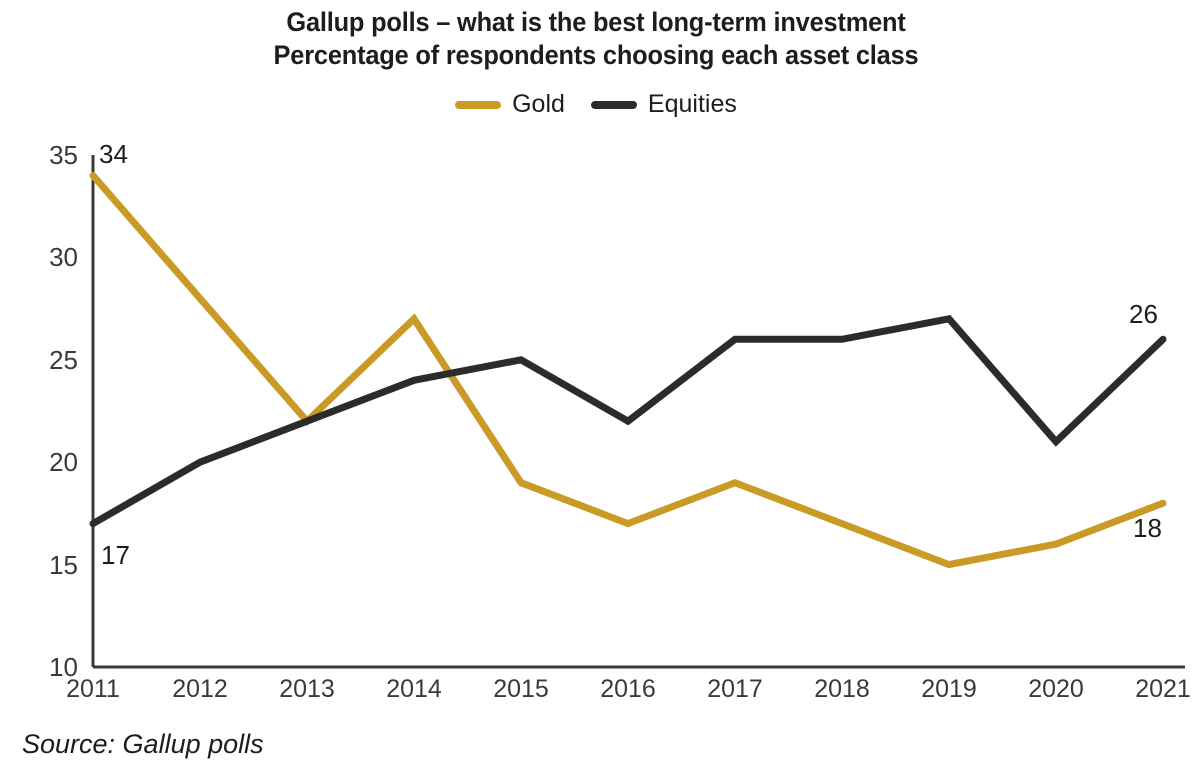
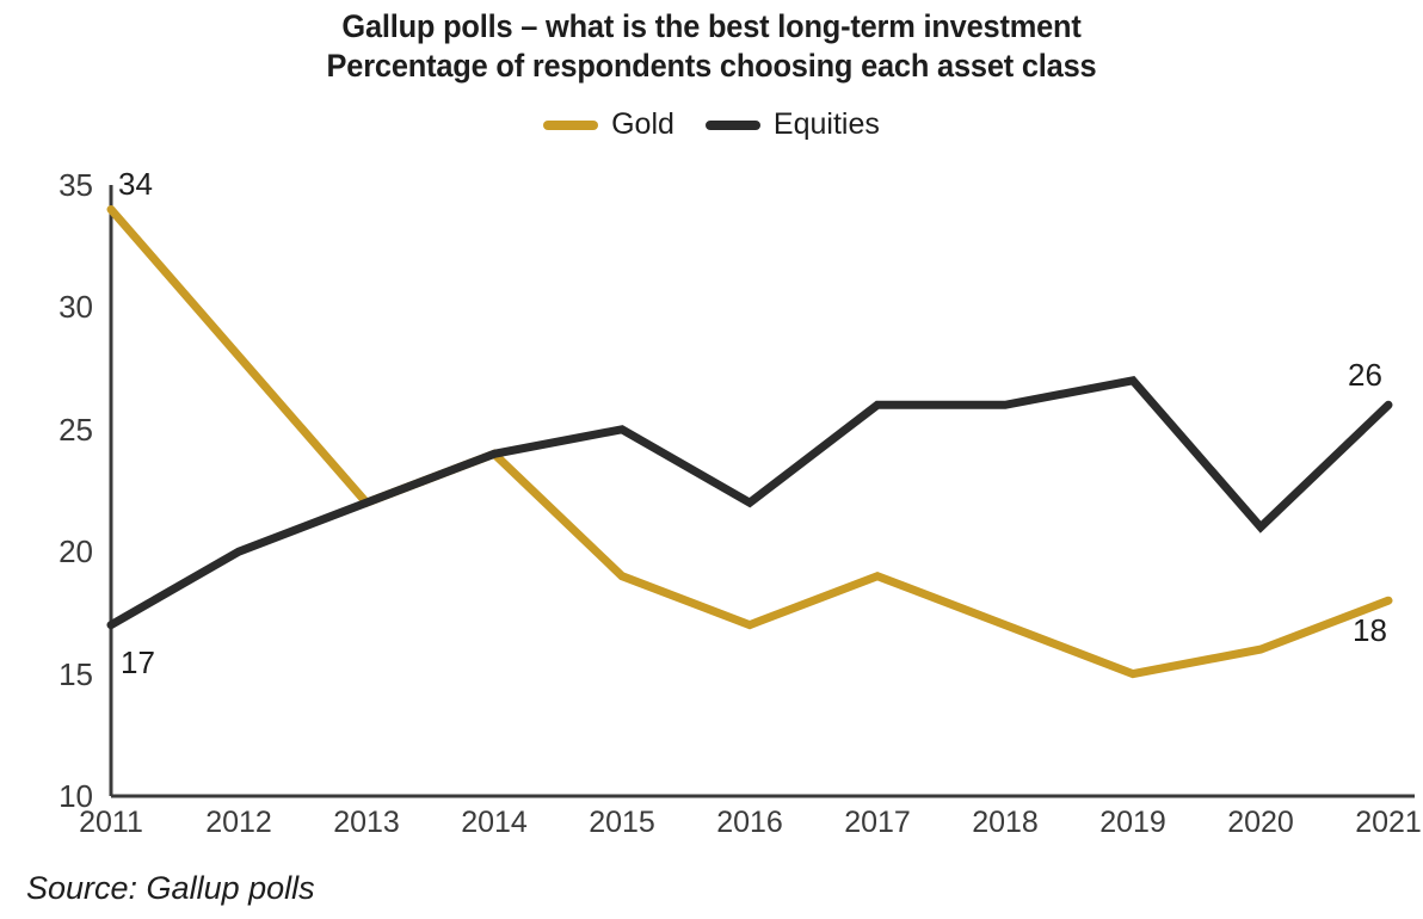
Gold/2014: 27 -> 24
